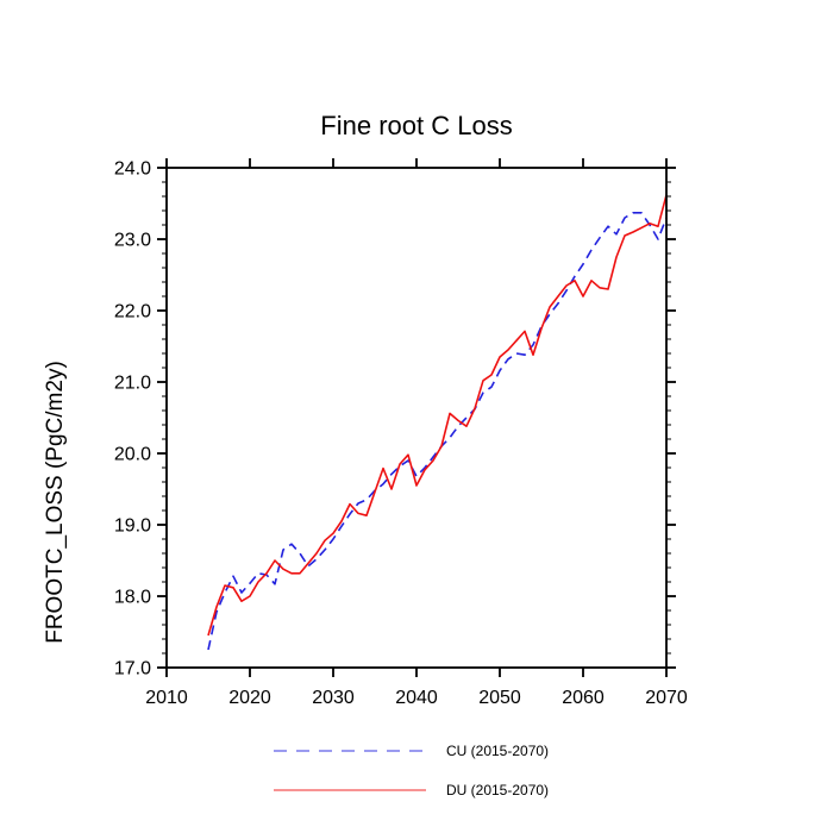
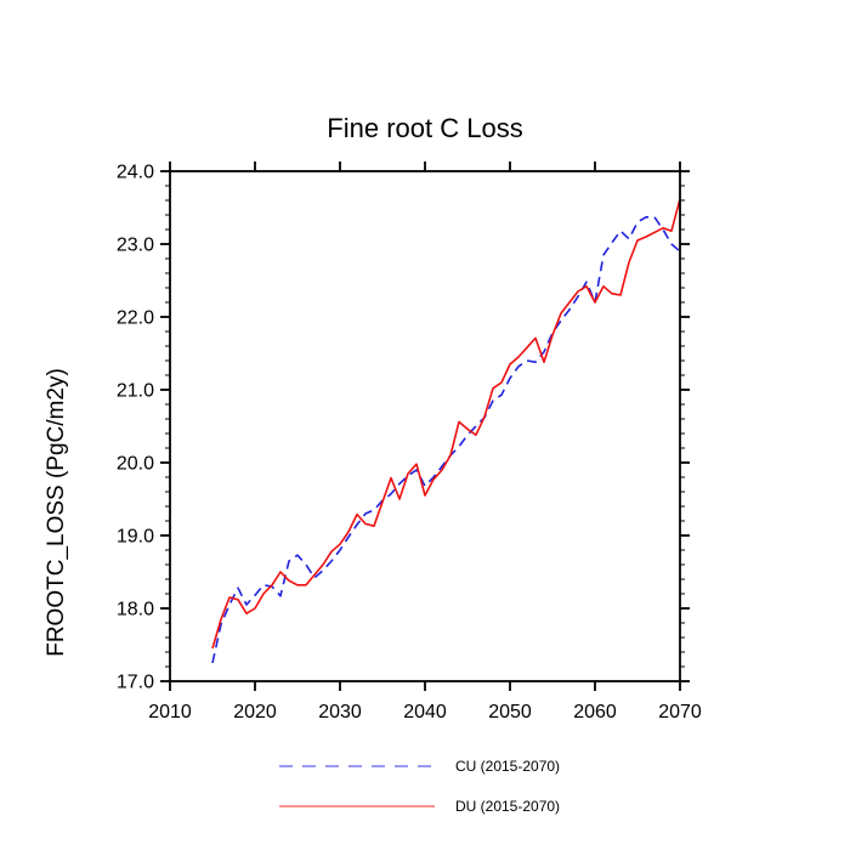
CU (2015-2070)/2060: 22.6 -> 22.2
CU (2015-2070)/2070: 23.3 -> 22.9
